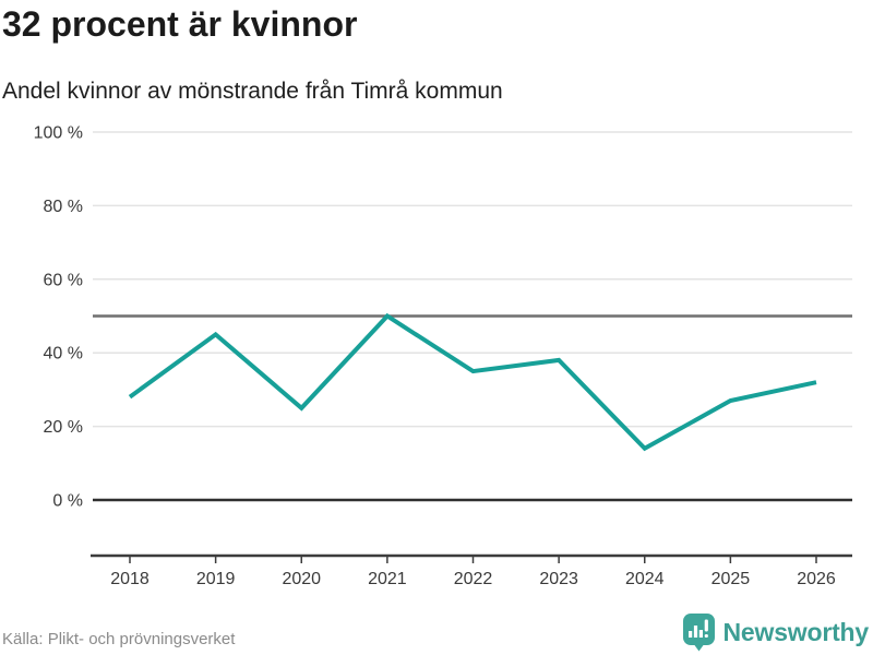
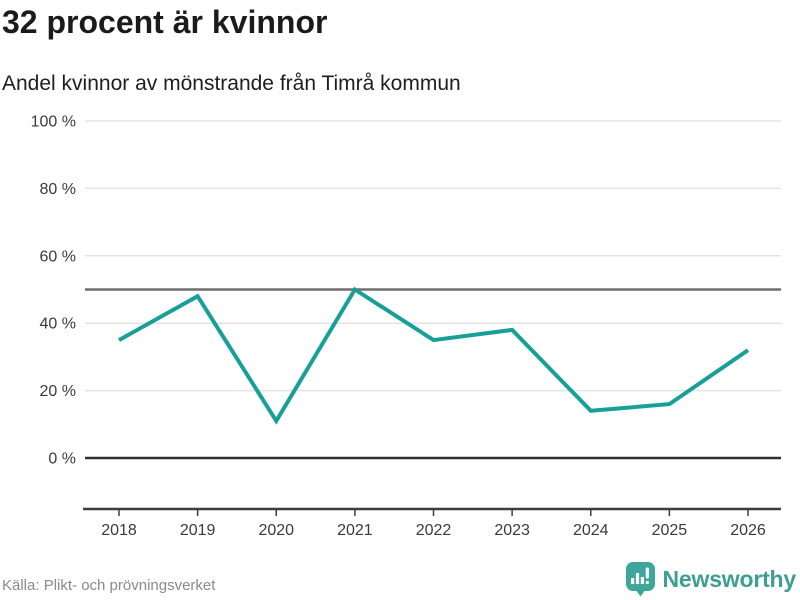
2018: 28% -> 35%
2019: 45% -> 48%
2020: 25% -> 11%
2025: 27% -> 16%
